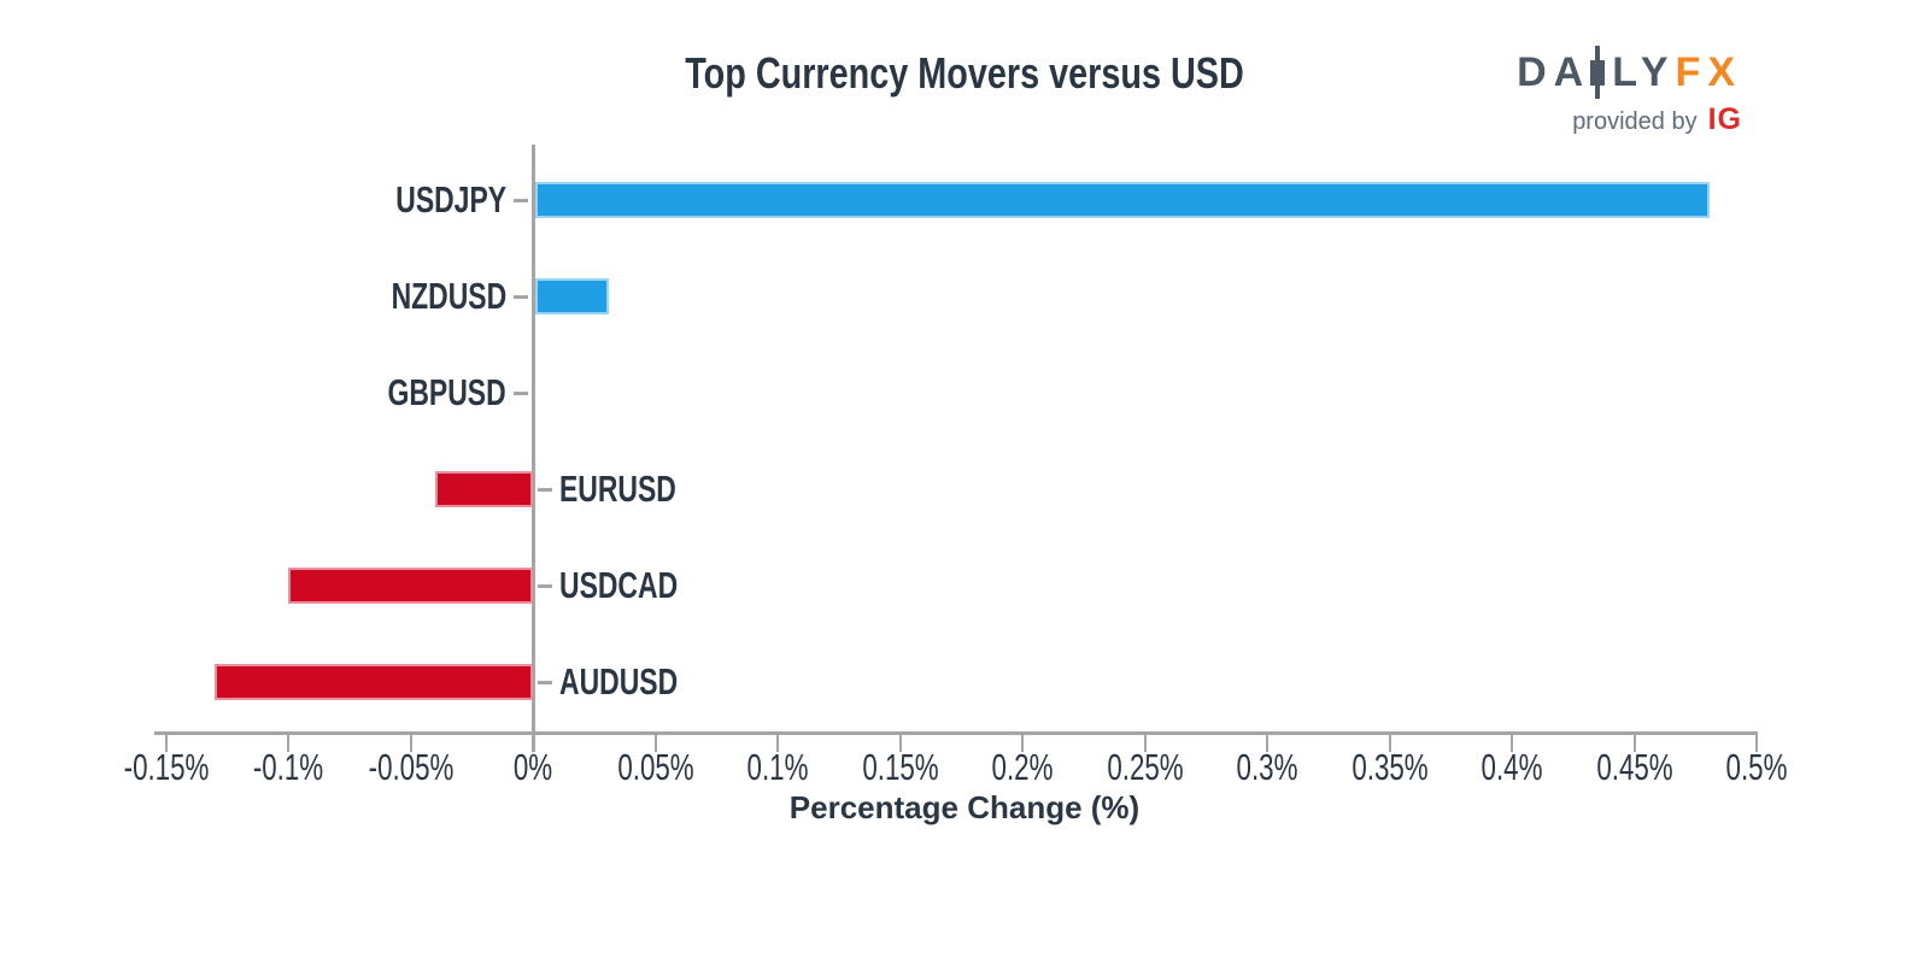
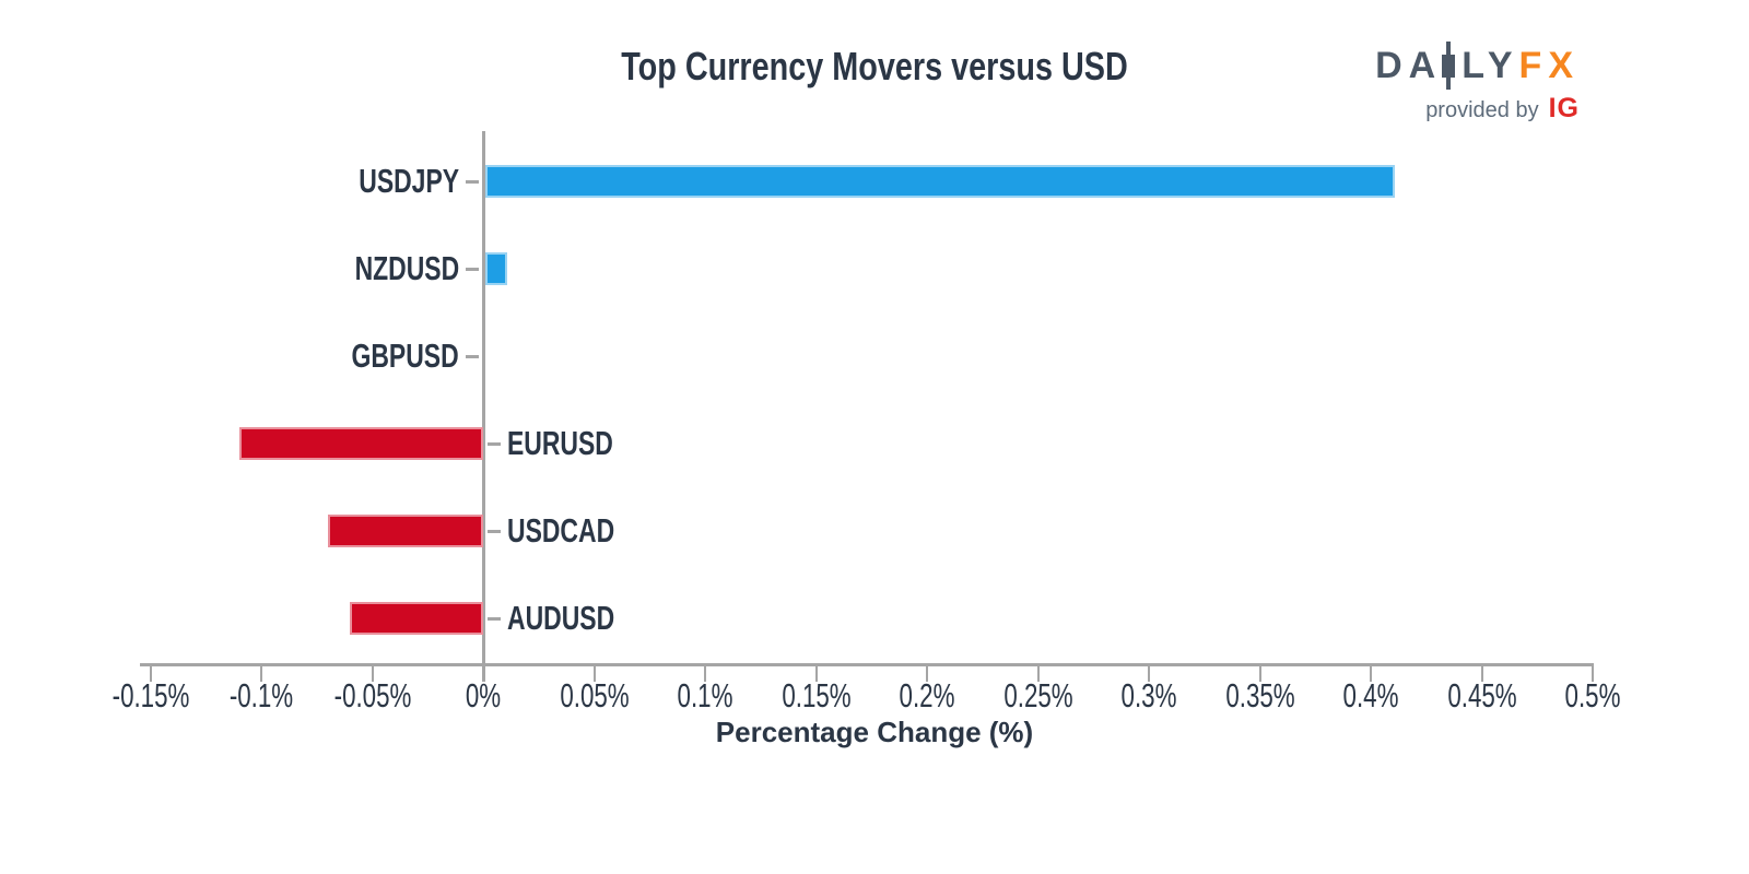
USDJPY: 0.48% -> 0.41%
NZDUSD: 0.03% -> 0.01%
EURUSD: -0.04% -> -0.11%
USDCAD: -0.10% -> -0.07%
AUDUSD: -0.13% -> -0.06%
